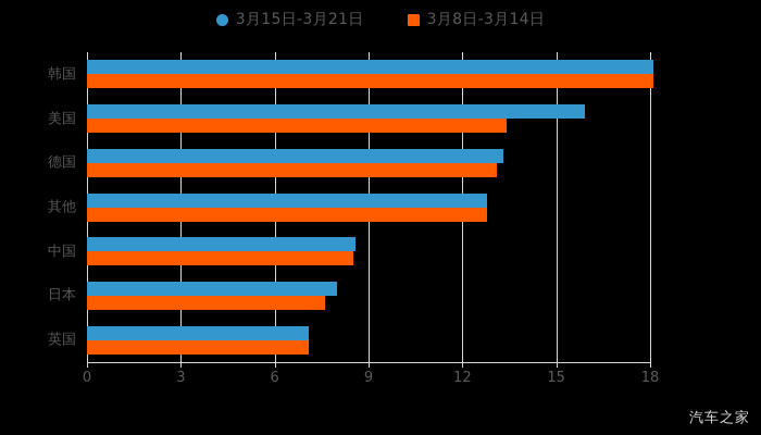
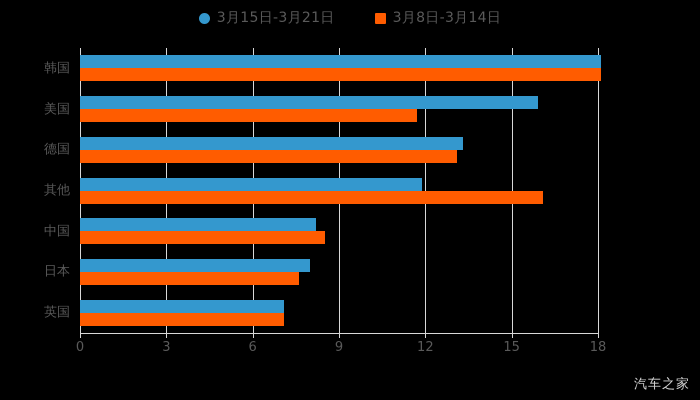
3月8日-3月14日/美国: 13.4 -> 11.7
3月15日-3月21日/其他: 12.8 -> 11.9
3月8日-3月14日/其他: 12.8 -> 16.1
3月15日-3月21日/中国: 8.6 -> 8.2
